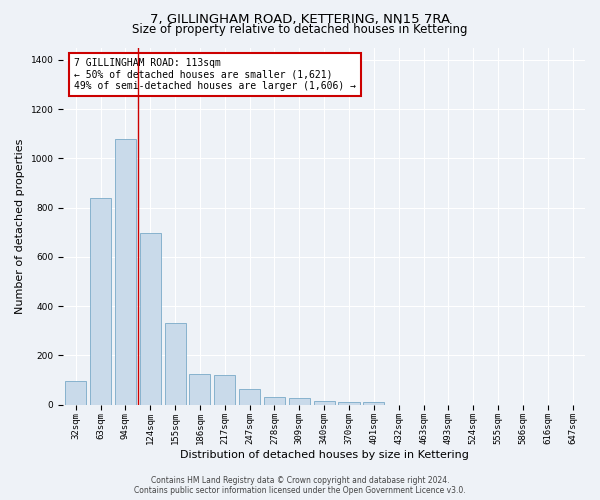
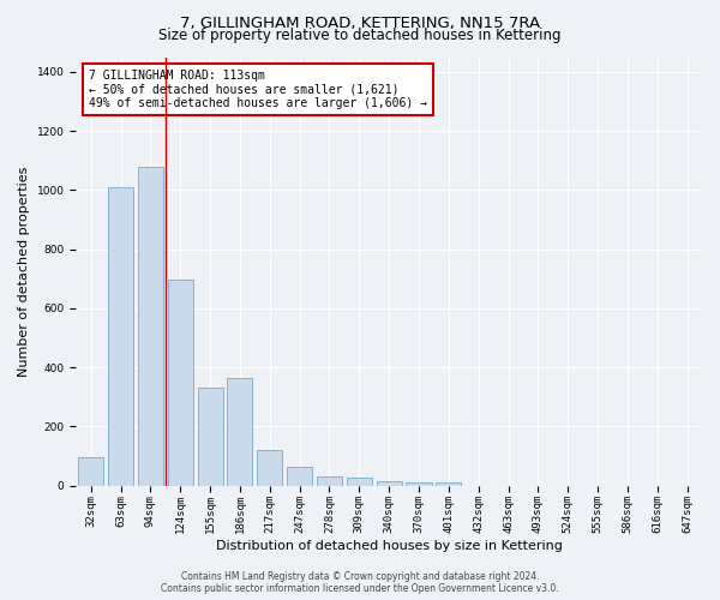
63sqm: 840 -> 1010
186sqm: 125 -> 365
